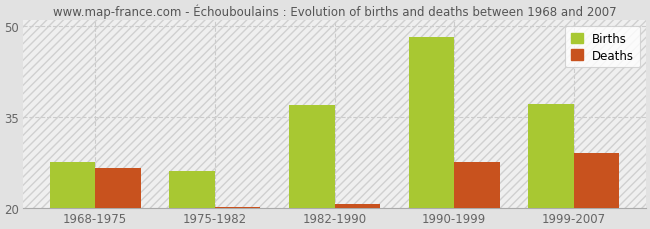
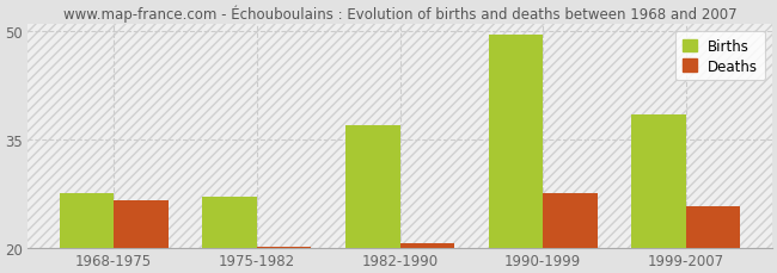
Births/1975-1982: 26.0 -> 27.0
Births/1990-1999: 48.2 -> 49.5
Births/1999-2007: 37.2 -> 38.5
Deaths/1999-2007: 29.0 -> 25.8
